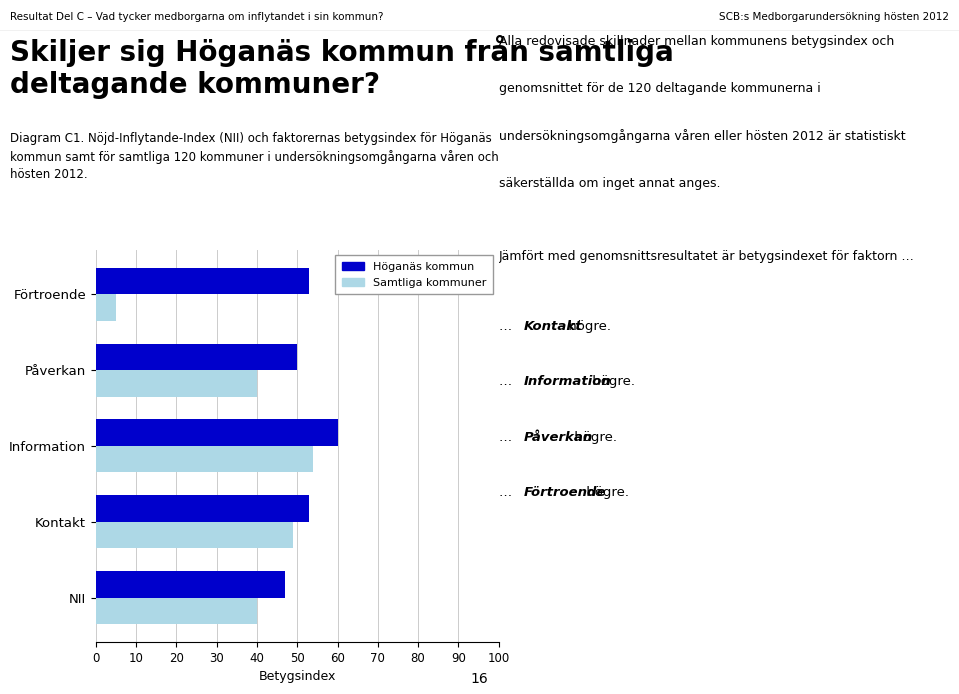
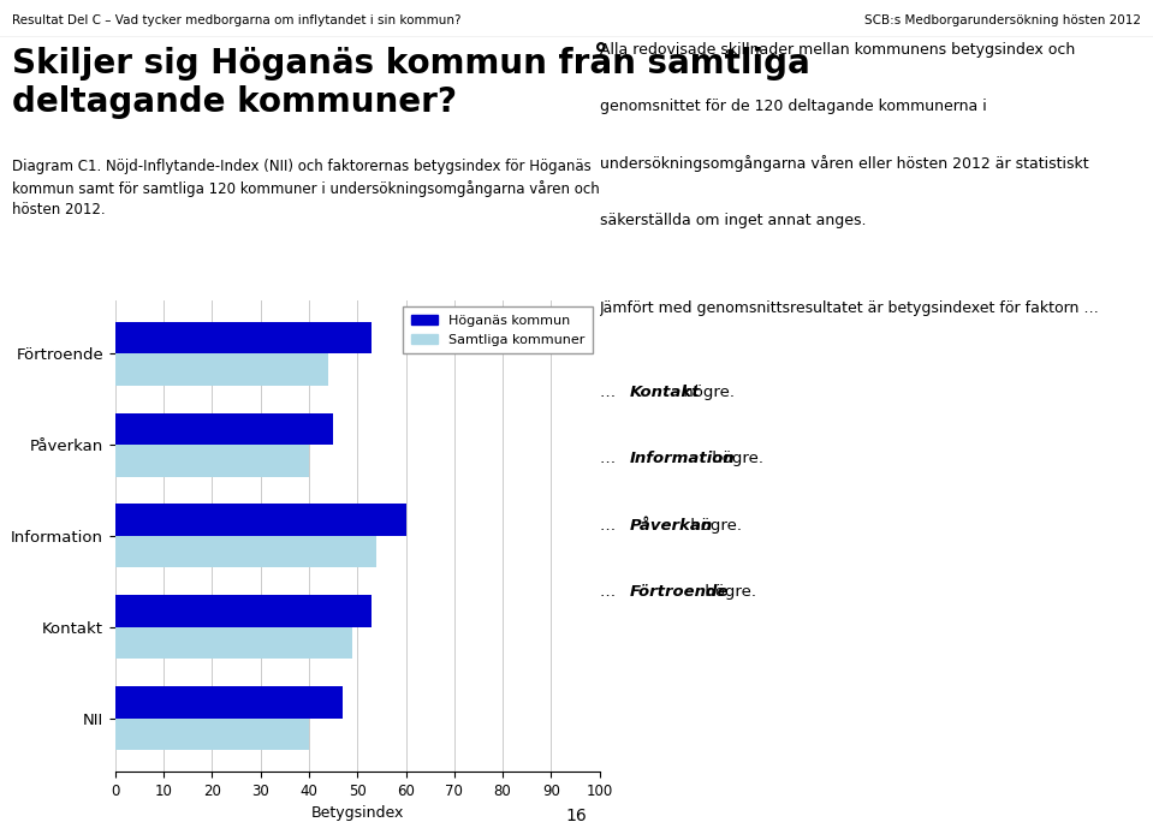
Samtliga kommuner/Förtroende: 5 -> 44
Höganäs kommun/Påverkan: 50 -> 45
